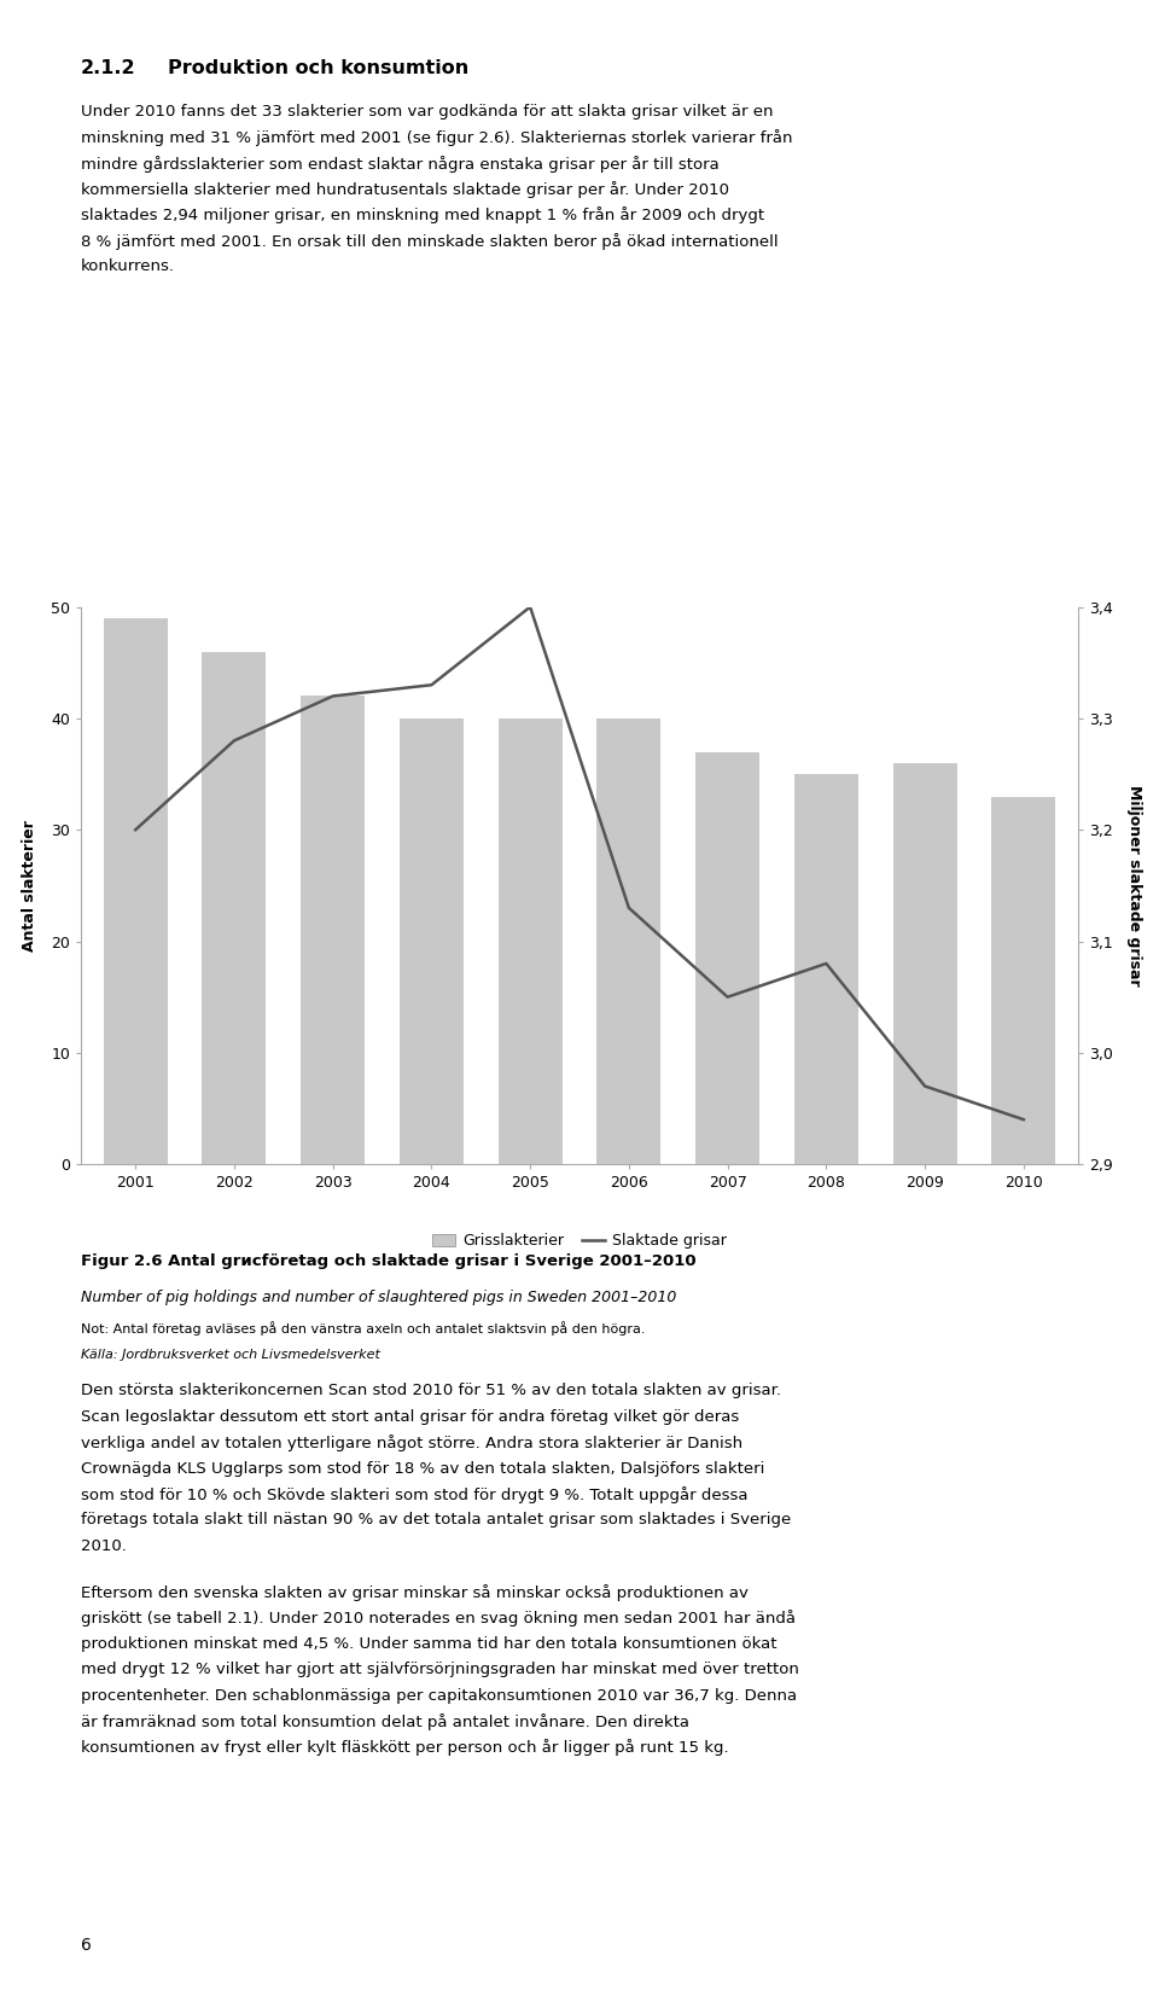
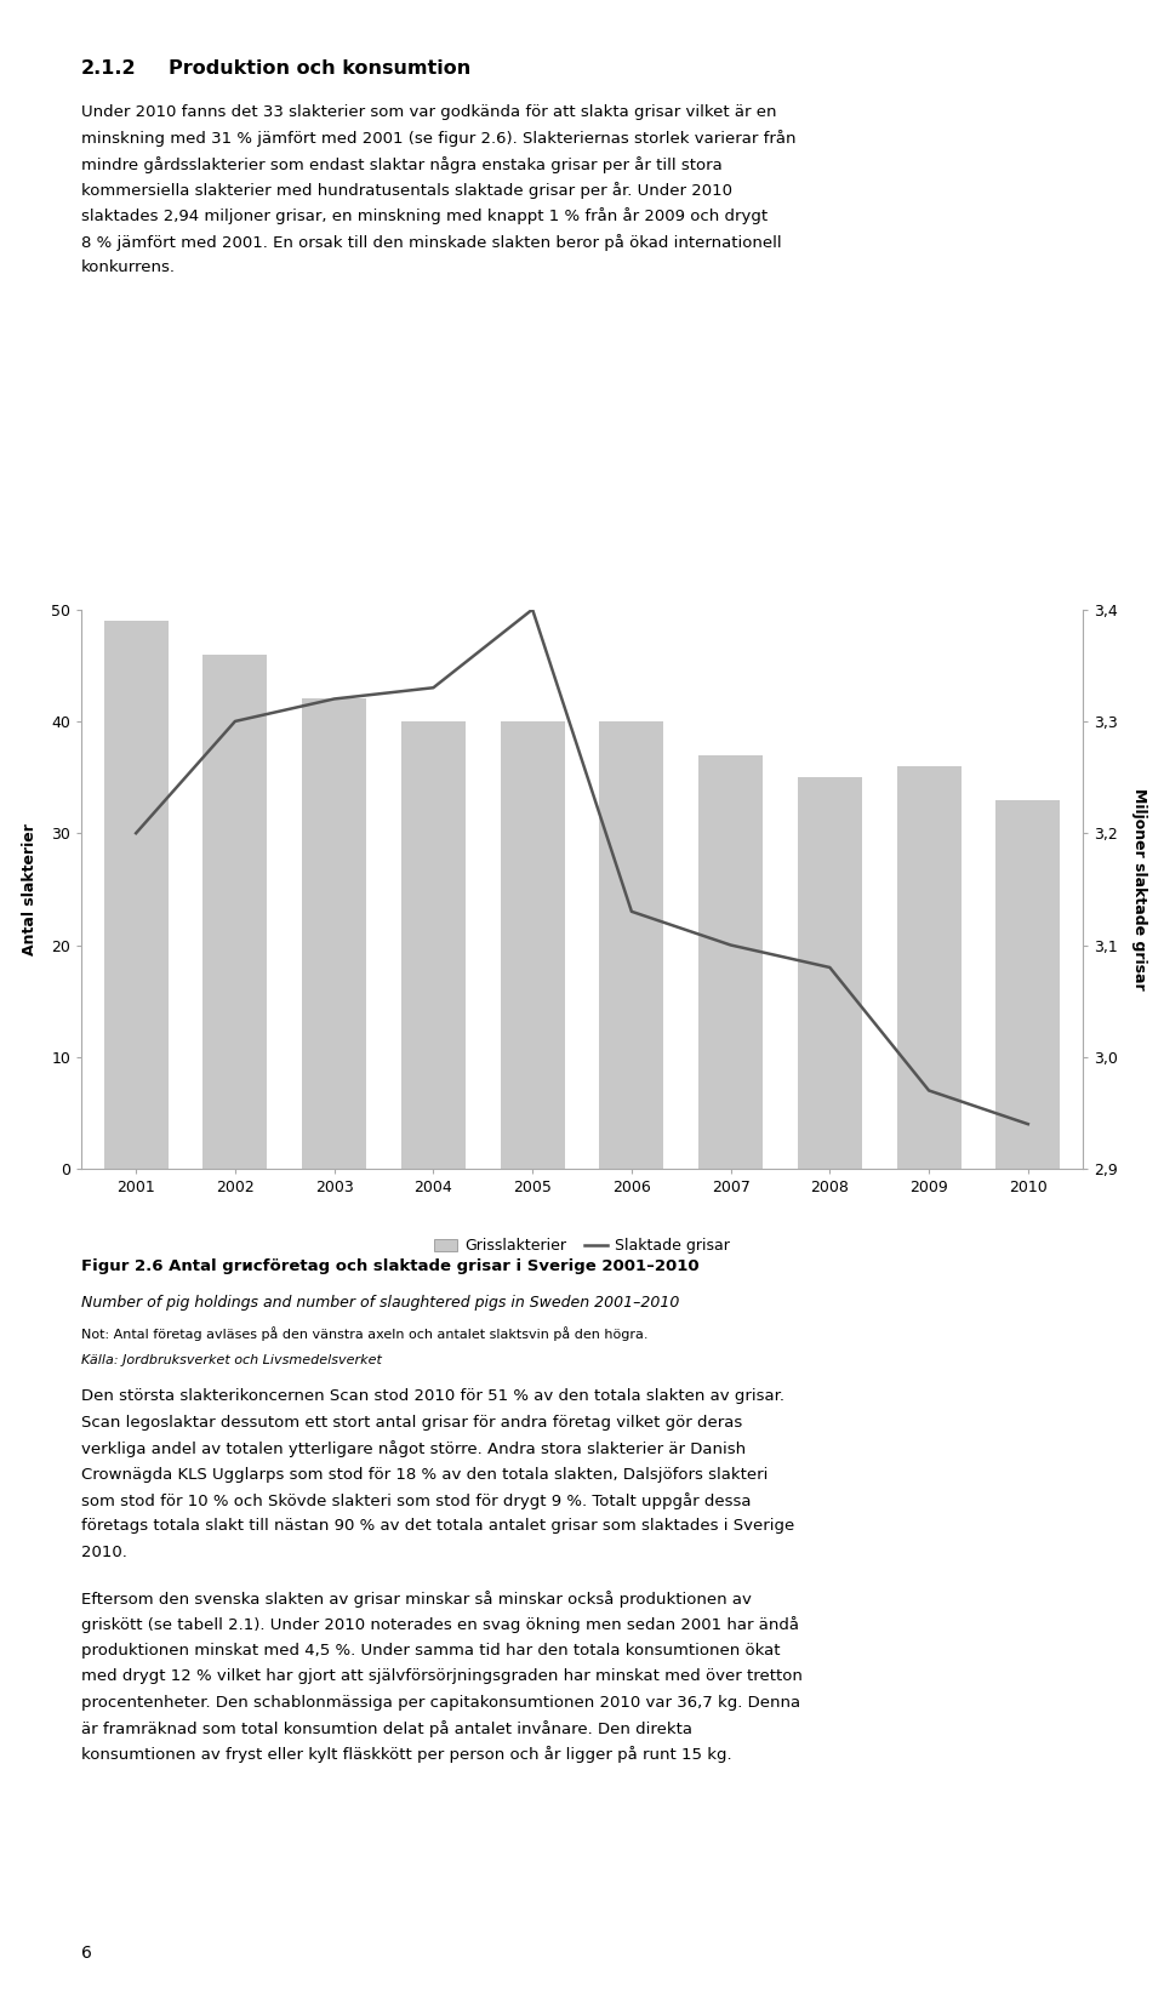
Slaktade grisar/2002: 3,28 -> 3,30
Slaktade grisar/2007: 3,05 -> 3,10
